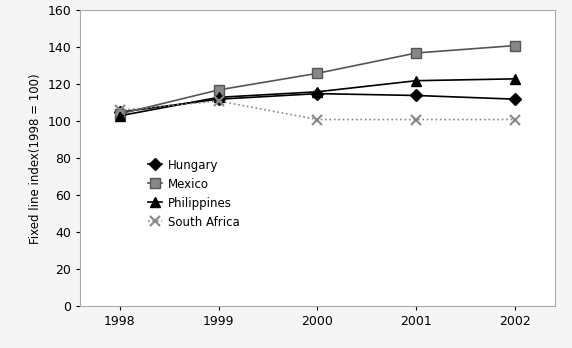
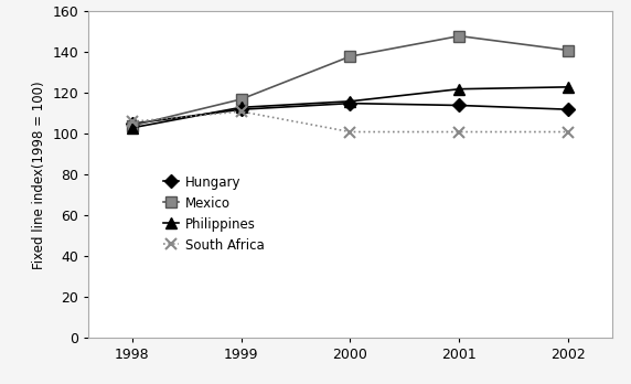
Mexico/2000: 126 -> 138
Mexico/2001: 137 -> 148
